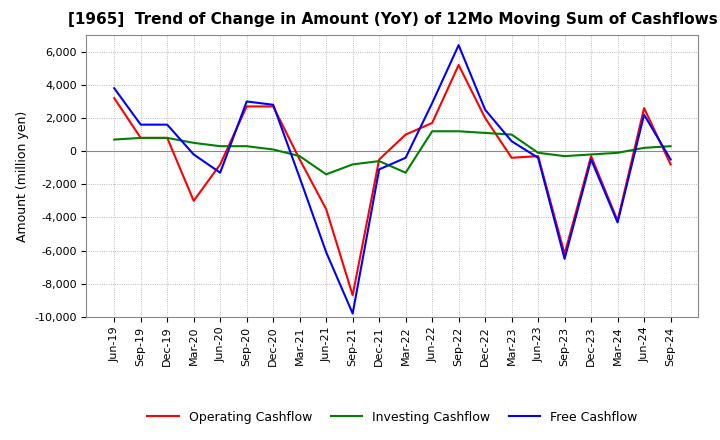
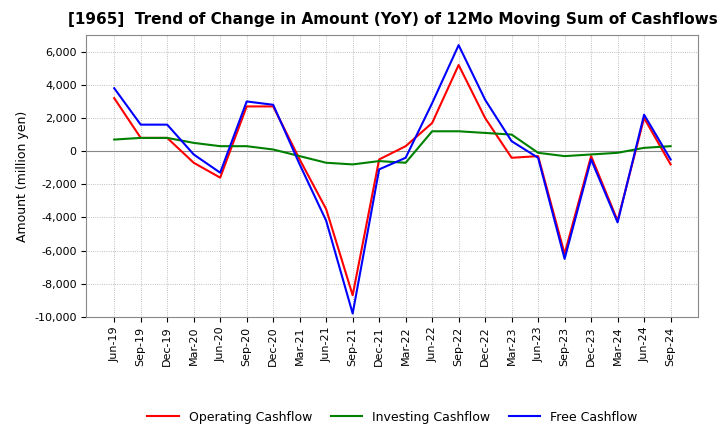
Operating Cashflow/Mar-20: -3,000 -> -700
Operating Cashflow/Jun-20: -800 -> -1,600
Free Cashflow/Mar-21: -1,600 -> -800
Investing Cashflow/Jun-21: -1,400 -> -700
Free Cashflow/Jun-21: -6,100 -> -4,200
Operating Cashflow/Mar-22: 1,000 -> 300
Investing Cashflow/Mar-22: -1,300 -> -700
Free Cashflow/Dec-22: 2,500 -> 3,100
Operating Cashflow/Jun-24: 2,600 -> 2,000
